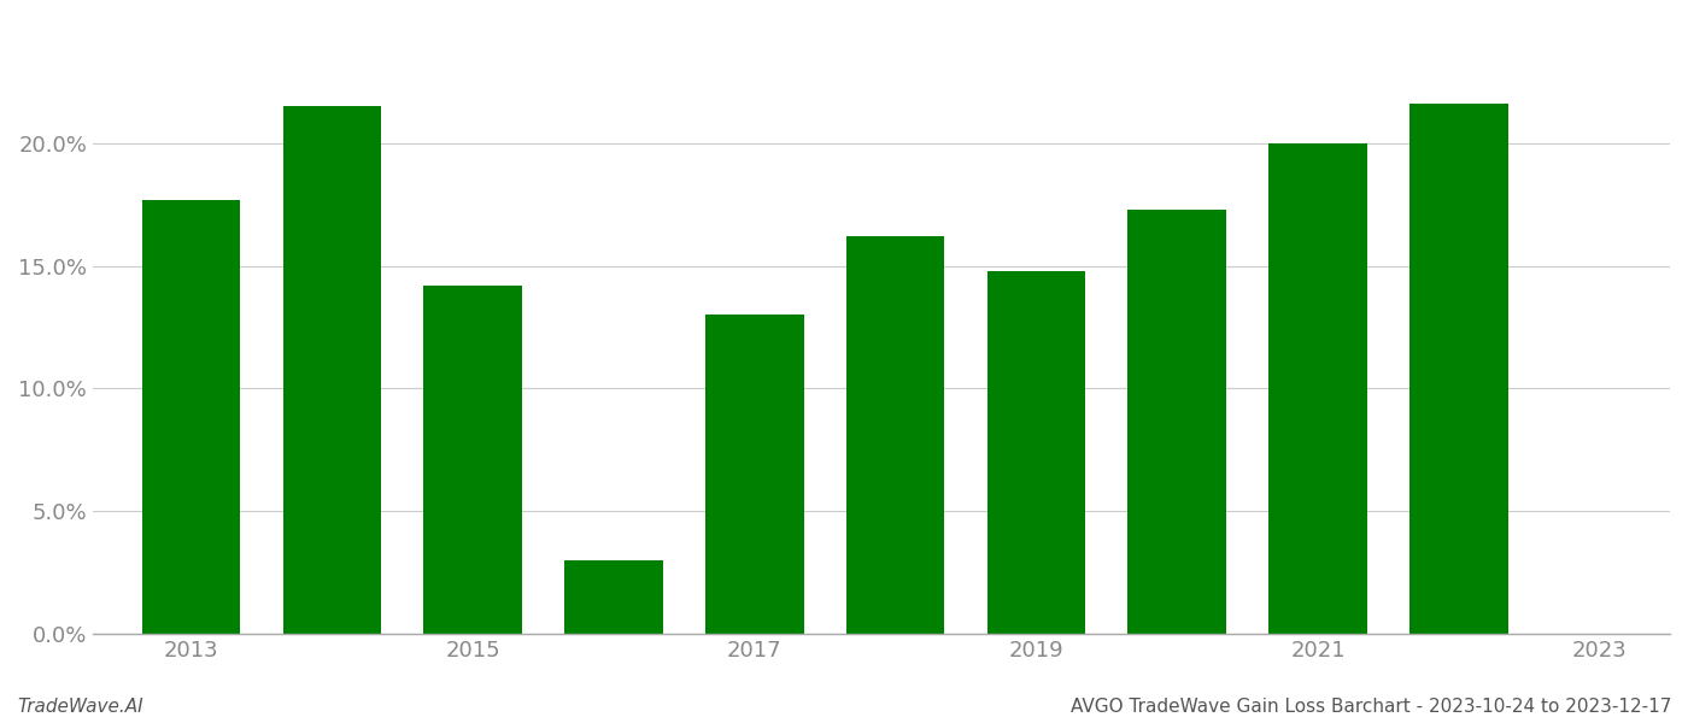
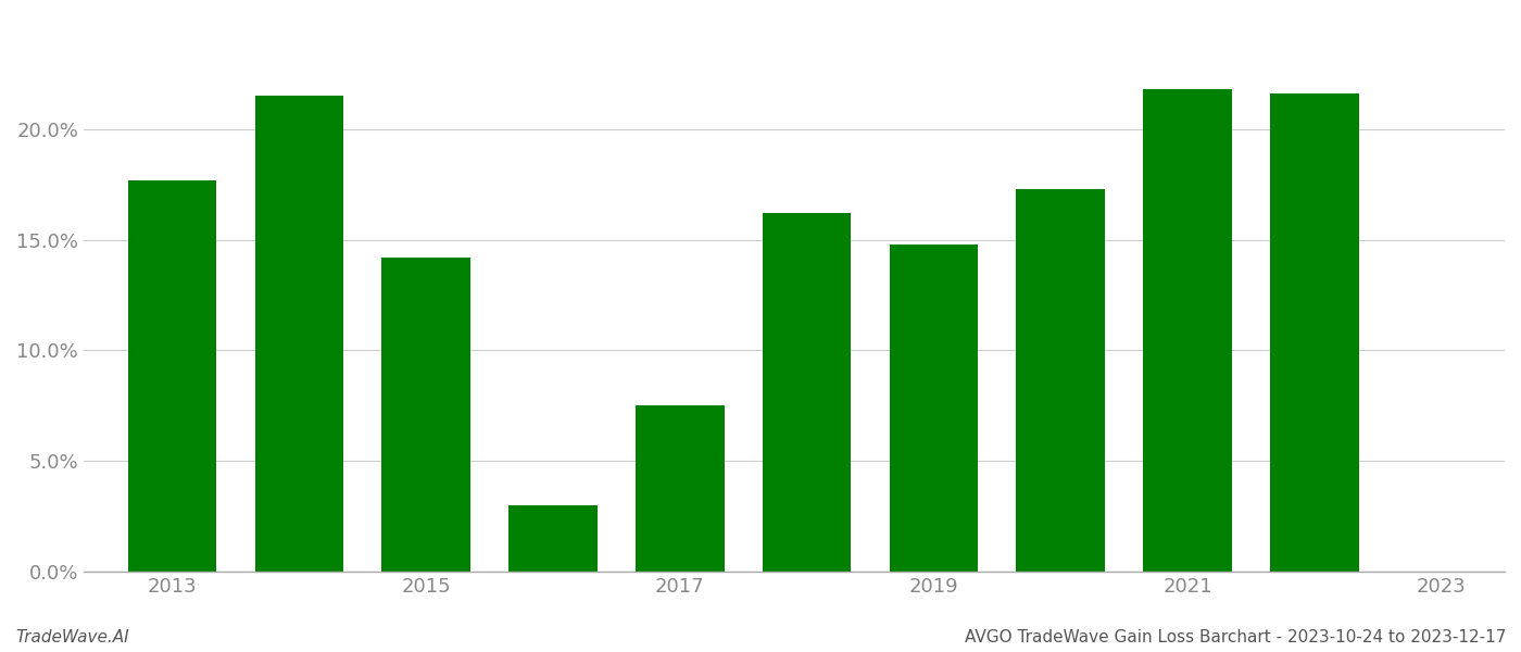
2017: 13.0% -> 7.5%
2021: 20.0% -> 21.8%
